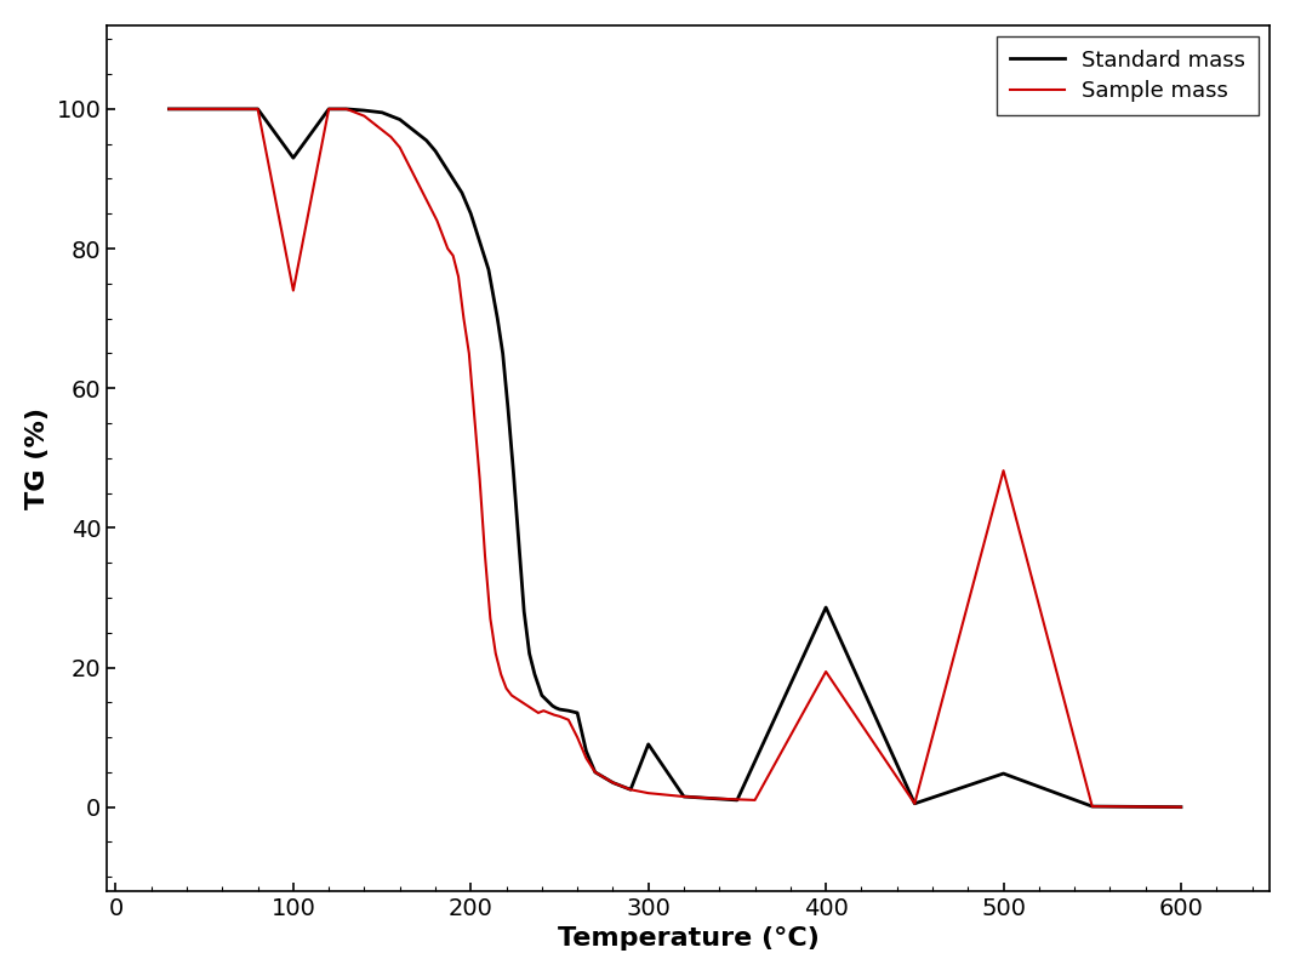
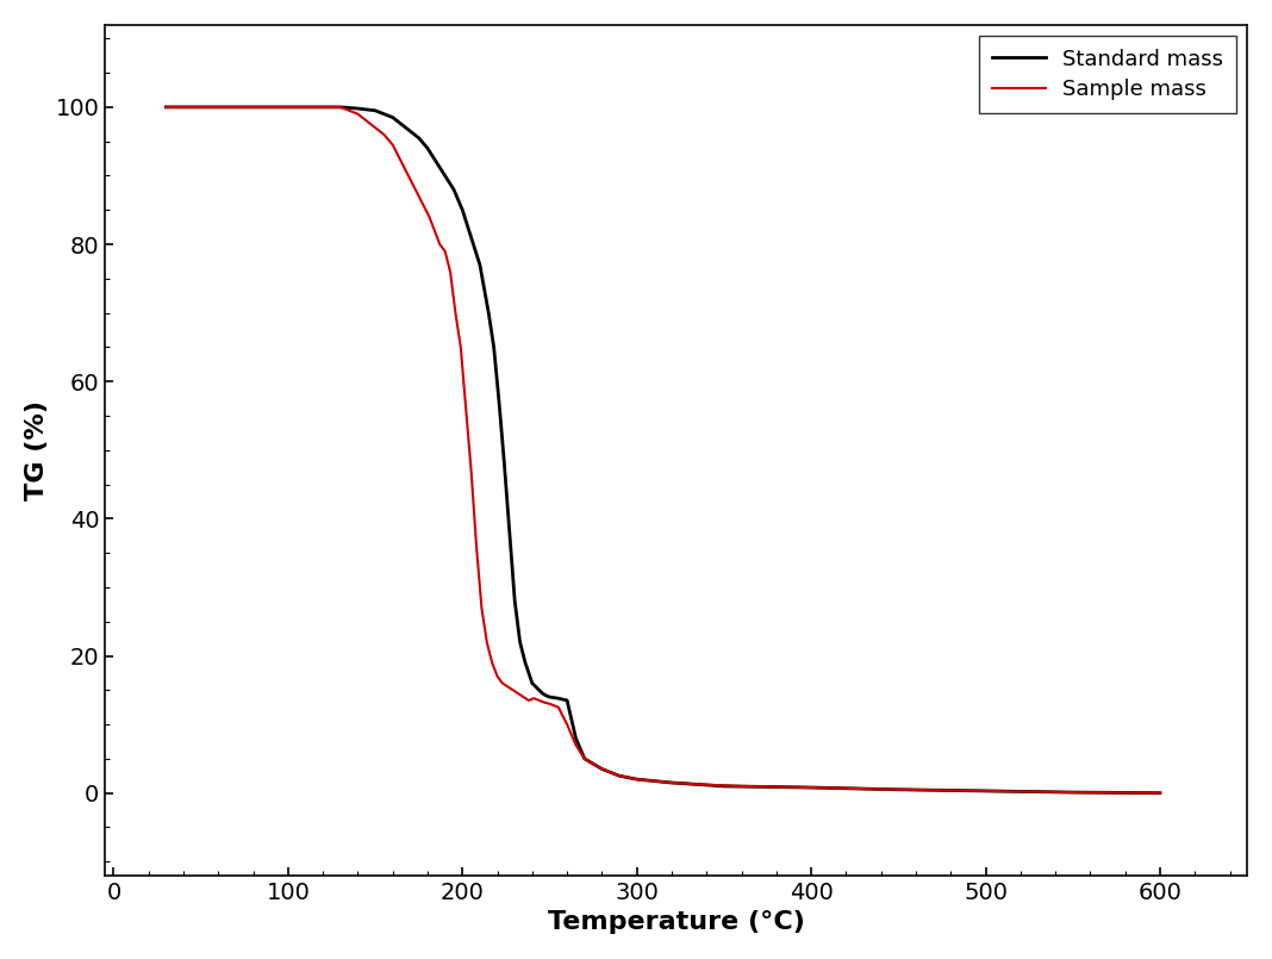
Standard mass/100: 93.0 -> 100.0
Sample mass/100: 74.0 -> 100.0
Standard mass/300: 9.0 -> 2.0
Standard mass/400: 28.6 -> 0.8
Sample mass/400: 19.4 -> 0.8
Standard mass/500: 4.8 -> 0.3
Sample mass/500: 48.2 -> 0.3
